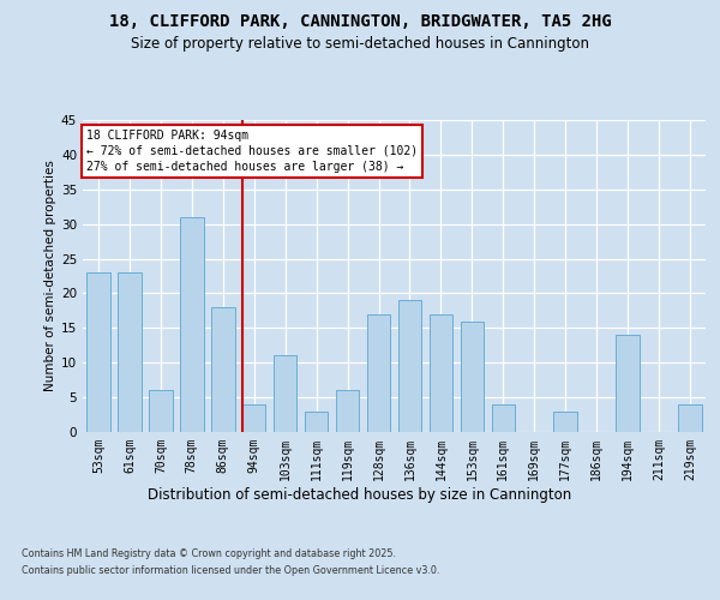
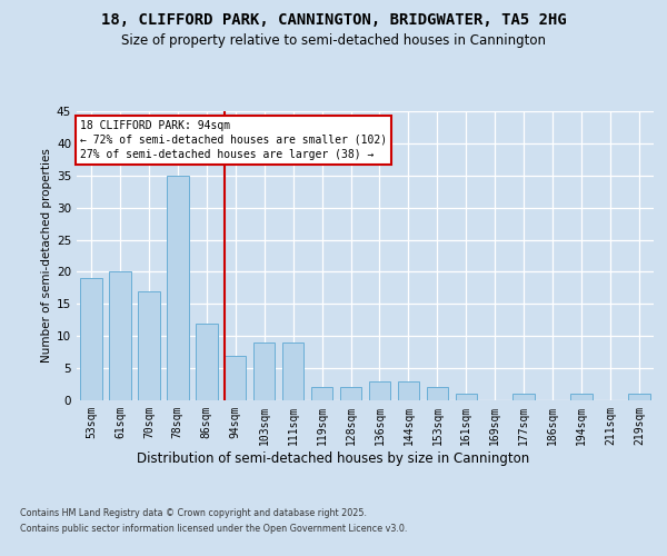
53sqm: 23 -> 19
61sqm: 23 -> 20
70sqm: 6 -> 17
78sqm: 31 -> 35
86sqm: 18 -> 12
94sqm: 4 -> 7
103sqm: 11 -> 9
111sqm: 3 -> 9
119sqm: 6 -> 2
128sqm: 17 -> 2
136sqm: 19 -> 3
144sqm: 17 -> 3
153sqm: 16 -> 2
161sqm: 4 -> 1
177sqm: 3 -> 1
194sqm: 14 -> 1
219sqm: 4 -> 1
